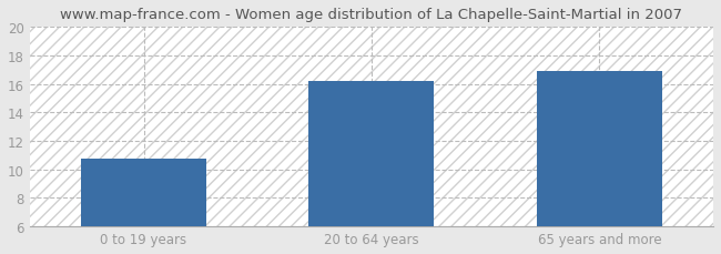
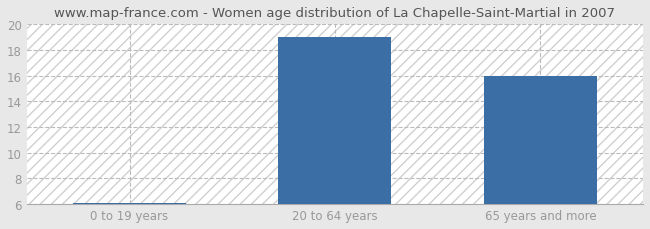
0 to 19 years: 10.8 -> 6.1
20 to 64 years: 16.2 -> 19.0
65 years and more: 16.9 -> 16.0
